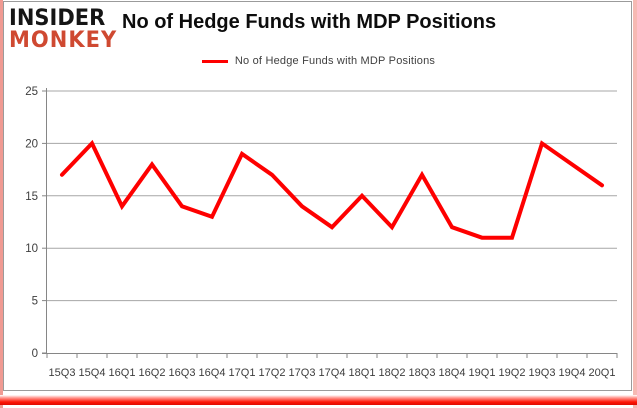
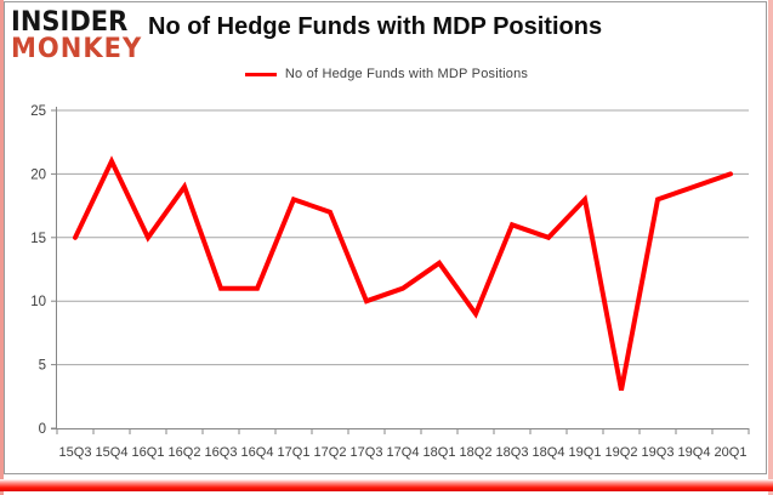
15Q3: 17 -> 15
15Q4: 20 -> 21
16Q1: 14 -> 15
16Q2: 18 -> 19
16Q3: 14 -> 11
16Q4: 13 -> 11
17Q1: 19 -> 18
17Q3: 14 -> 10
17Q4: 12 -> 11
18Q1: 15 -> 13
18Q2: 12 -> 9
18Q3: 17 -> 16
18Q4: 12 -> 15
19Q1: 11 -> 18
19Q2: 11 -> 3
19Q3: 20 -> 18
19Q4: 18 -> 19
20Q1: 16 -> 20
